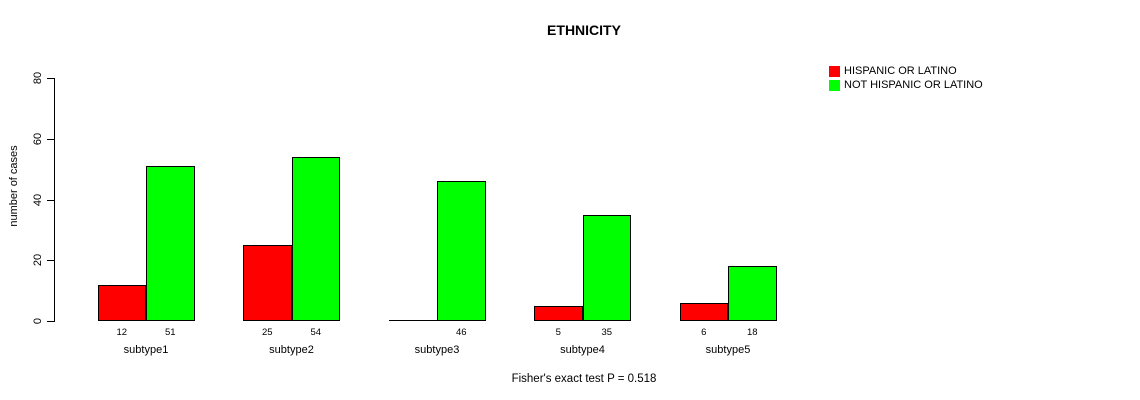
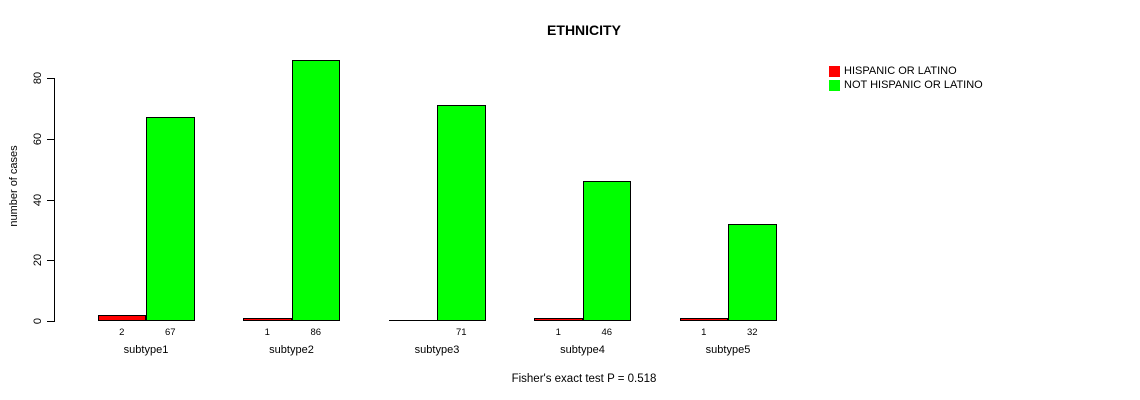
HISPANIC OR LATINO/subtype1: 12 -> 2
NOT HISPANIC OR LATINO/subtype1: 51 -> 67
HISPANIC OR LATINO/subtype2: 25 -> 1
NOT HISPANIC OR LATINO/subtype2: 54 -> 86
NOT HISPANIC OR LATINO/subtype3: 46 -> 71
HISPANIC OR LATINO/subtype4: 5 -> 1
NOT HISPANIC OR LATINO/subtype4: 35 -> 46
HISPANIC OR LATINO/subtype5: 6 -> 1
NOT HISPANIC OR LATINO/subtype5: 18 -> 32
